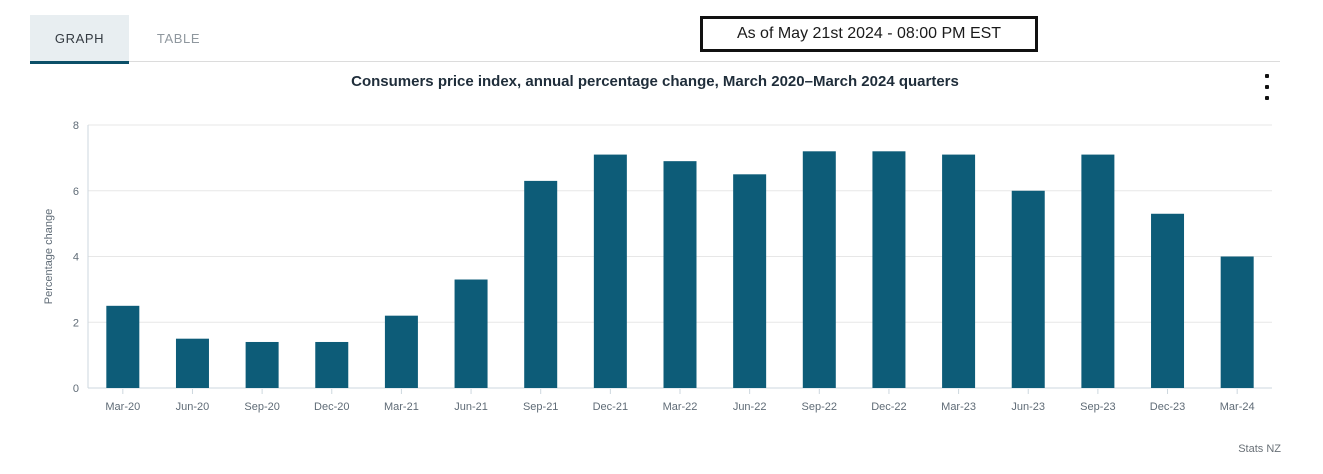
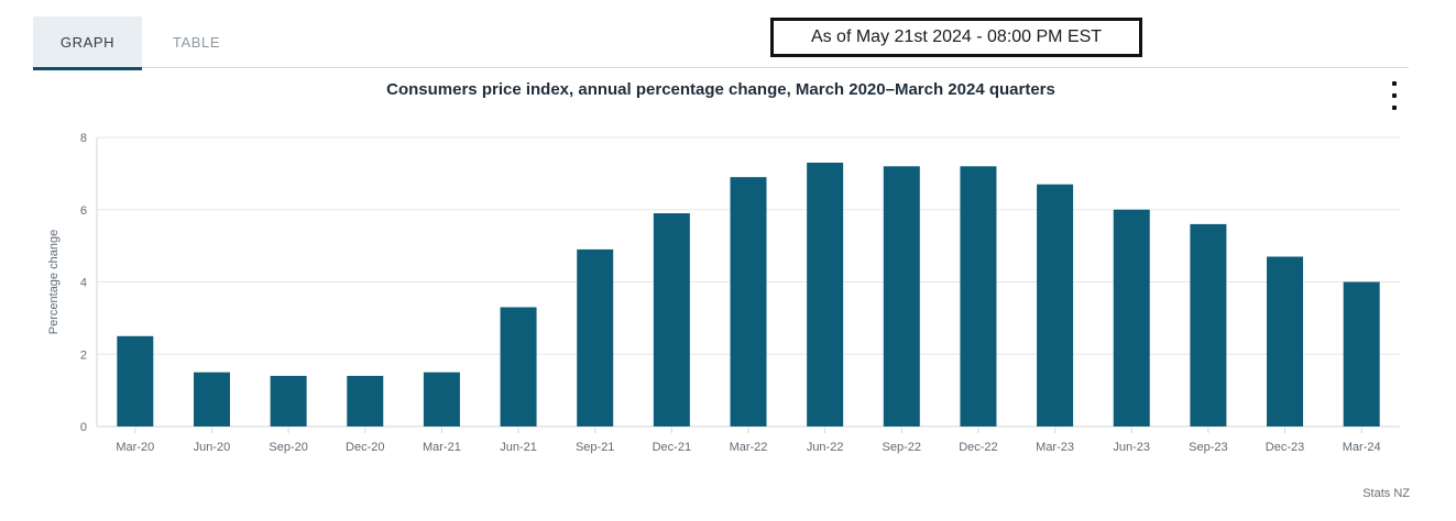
Mar-21: 2.2 -> 1.5
Sep-21: 6.3 -> 4.9
Dec-21: 7.1 -> 5.9
Jun-22: 6.5 -> 7.3
Mar-23: 7.1 -> 6.7
Sep-23: 7.1 -> 5.6
Dec-23: 5.3 -> 4.7
